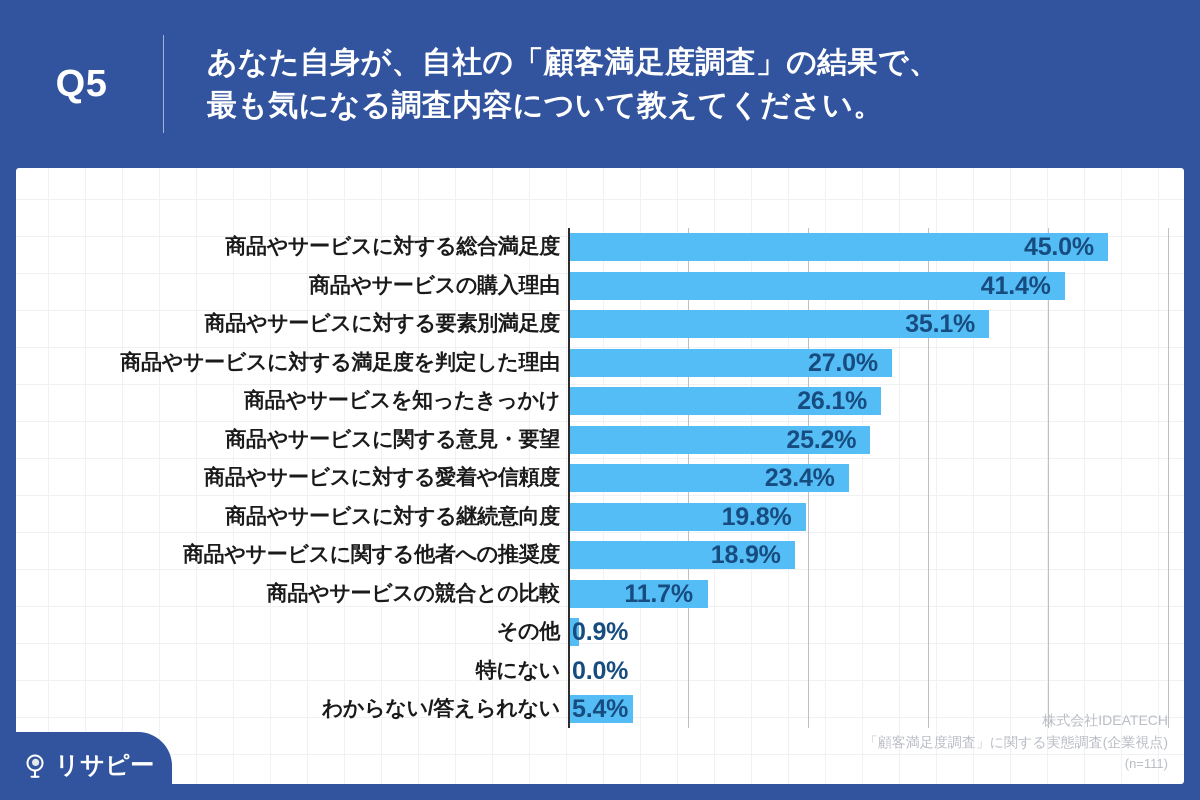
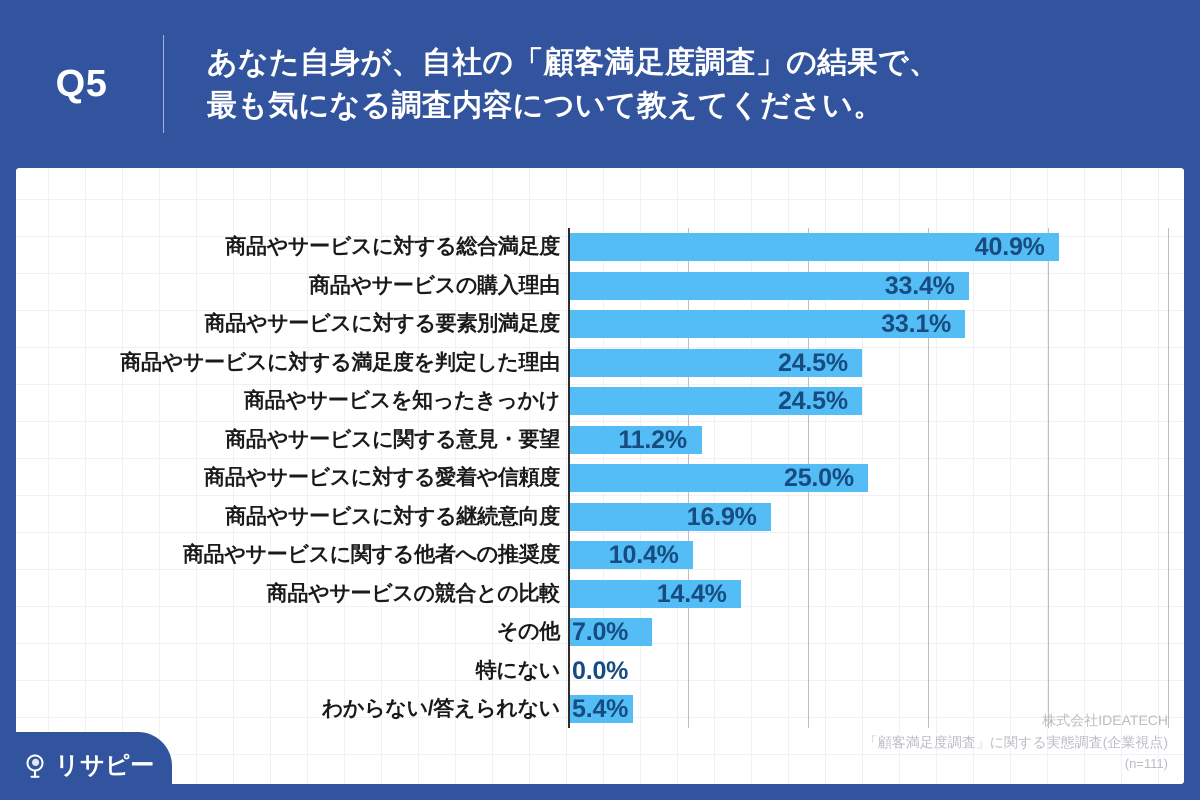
商品やサービスに対する総合満足度: 45.0% -> 40.9%
商品やサービスの購入理由: 41.4% -> 33.4%
商品やサービスに対する要素別満足度: 35.1% -> 33.1%
商品やサービスに対する満足度を判定した理由: 27.0% -> 24.5%
商品やサービスを知ったきっかけ: 26.1% -> 24.5%
商品やサービスに関する意見・要望: 25.2% -> 11.2%
商品やサービスに対する愛着や信頼度: 23.4% -> 25.0%
商品やサービスに対する継続意向度: 19.8% -> 16.9%
商品やサービスに関する他者への推奨度: 18.9% -> 10.4%
商品やサービスの競合との比較: 11.7% -> 14.4%
その他: 0.9% -> 7.0%
